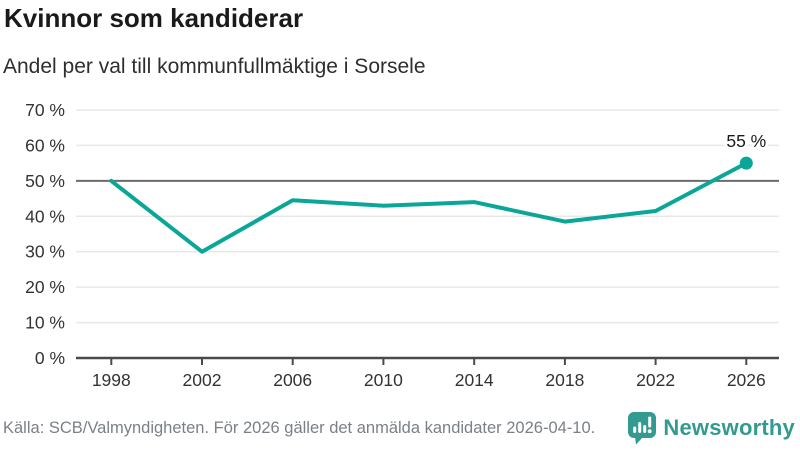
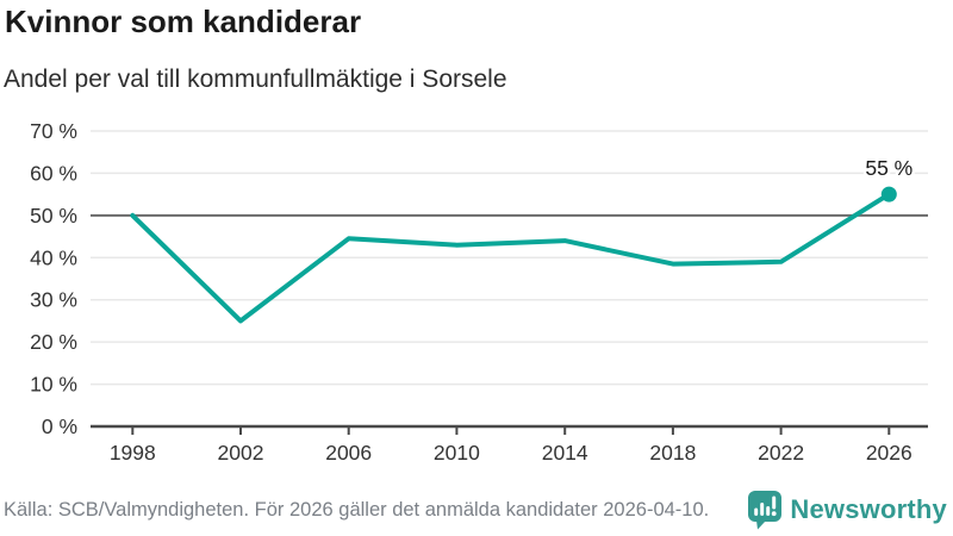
2002: 30% -> 25%
2022: 42% -> 39%
